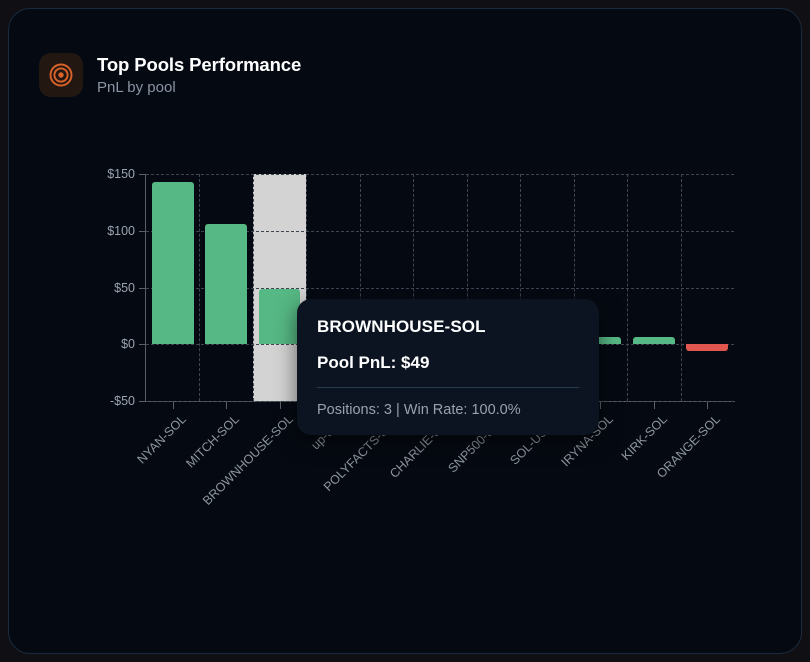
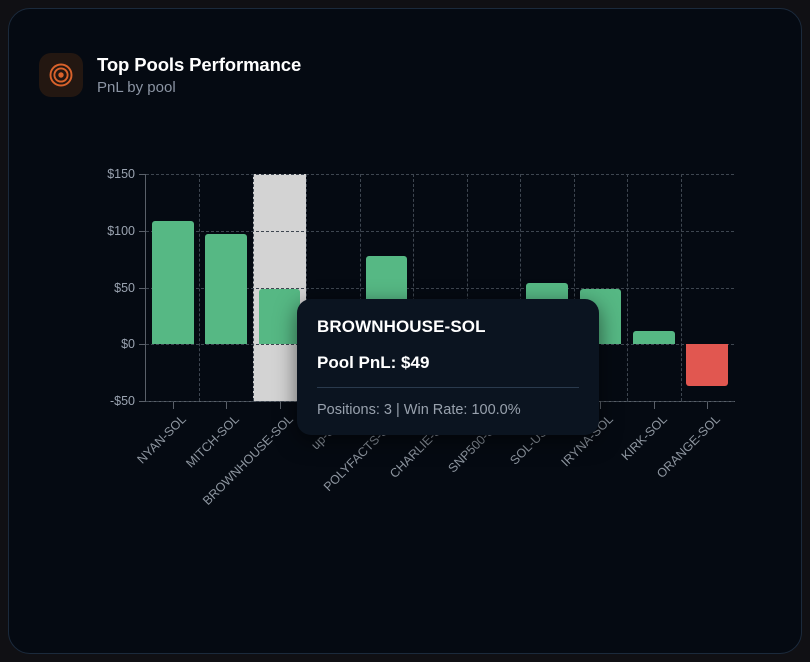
NYAN-SOL: $143 -> $109
MITCH-SOL: $106 -> $97
POLYFACTS-SOL: $6 -> $78
SOL-USDC: $6 -> $54
IRYNA-SOL: $6 -> $49
KIRK-SOL: $6 -> $12
ORANGE-SOL: -$6 -> -$37
